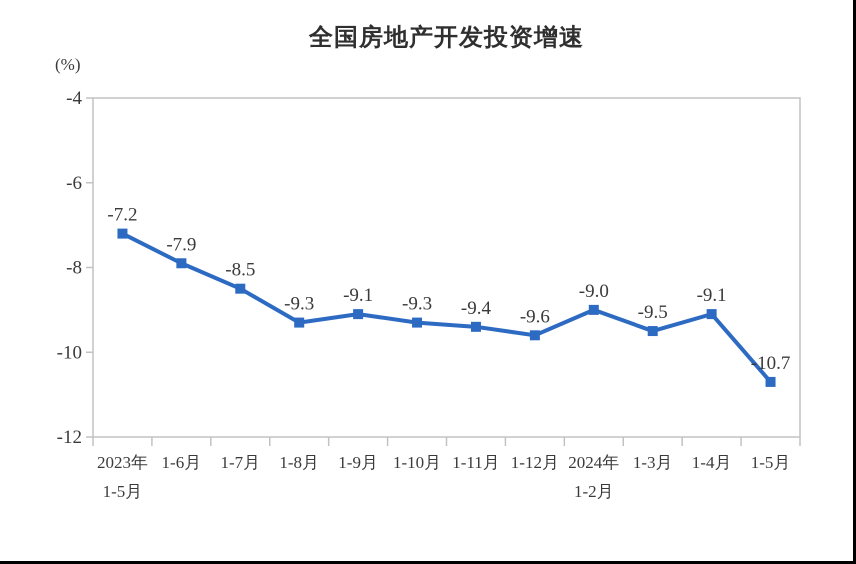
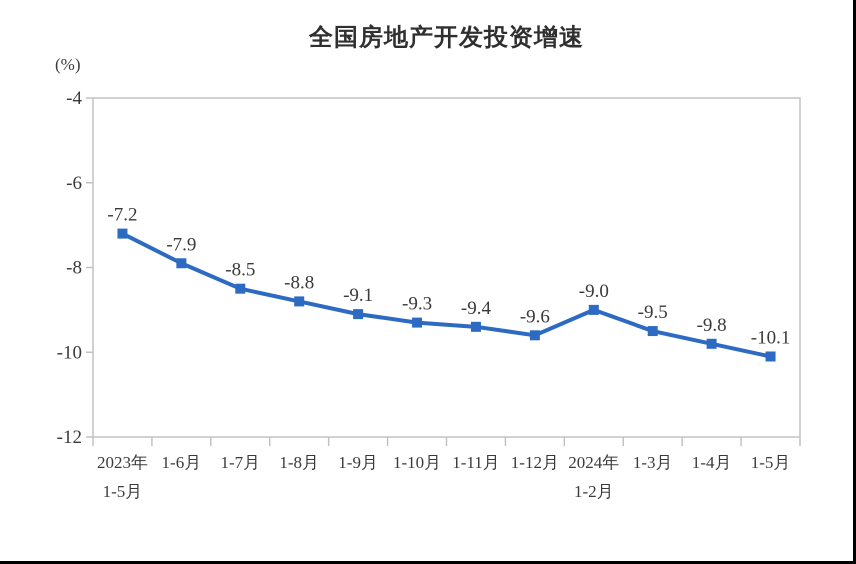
1-8月: -9.3 -> -8.8
1-4月: -9.1 -> -9.8
1-5月: -10.7 -> -10.1
